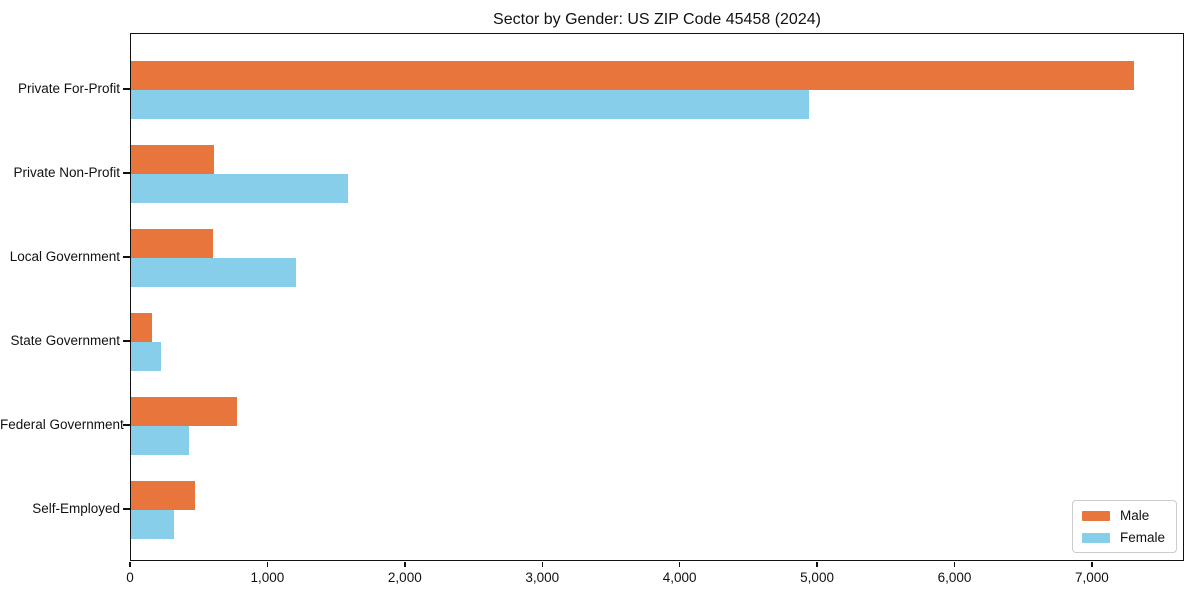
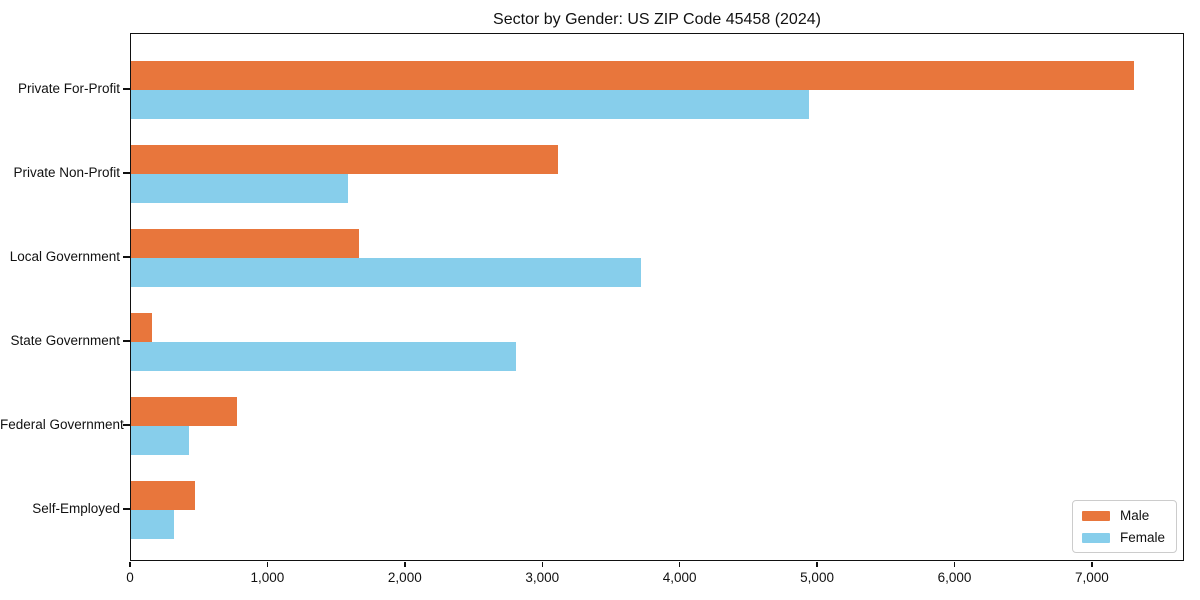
Male/Private Non-Profit: 600 -> 3110
Male/Local Government: 600 -> 1660
Female/Local Government: 1200 -> 3720
Female/State Government: 220 -> 2810
